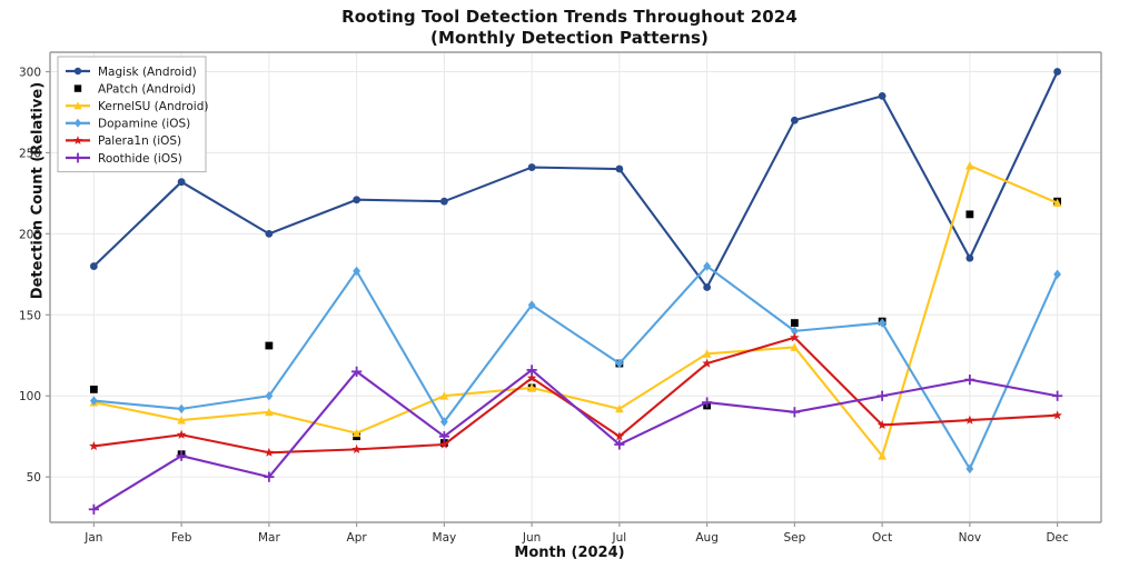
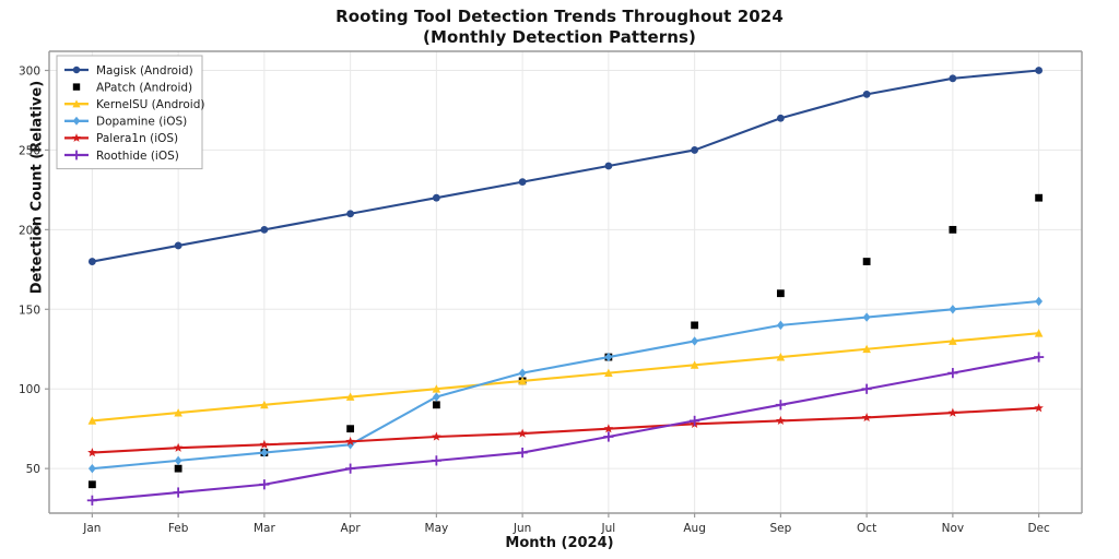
APatch (Android)/Jan: 104 -> 40
KernelSU (Android)/Jan: 96 -> 80
Dopamine (iOS)/Jan: 97 -> 50
Palera1n (iOS)/Jan: 69 -> 60
Magisk (Android)/Feb: 232 -> 190
APatch (Android)/Feb: 64 -> 50
Dopamine (iOS)/Feb: 92 -> 55
Palera1n (iOS)/Feb: 76 -> 63
Roothide (iOS)/Feb: 63 -> 35
APatch (Android)/Mar: 131 -> 60
Dopamine (iOS)/Mar: 100 -> 60
Roothide (iOS)/Mar: 50 -> 40
Magisk (Android)/Apr: 221 -> 210
KernelSU (Android)/Apr: 77 -> 95
Dopamine (iOS)/Apr: 177 -> 65
Roothide (iOS)/Apr: 115 -> 50
APatch (Android)/May: 71 -> 90
Dopamine (iOS)/May: 84 -> 95
Roothide (iOS)/May: 75 -> 55
Magisk (Android)/Jun: 241 -> 230
Dopamine (iOS)/Jun: 156 -> 110
Palera1n (iOS)/Jun: 111 -> 72
Roothide (iOS)/Jun: 116 -> 60
KernelSU (Android)/Jul: 92 -> 110
Magisk (Android)/Aug: 167 -> 250
APatch (Android)/Aug: 94 -> 140
KernelSU (Android)/Aug: 126 -> 115
Dopamine (iOS)/Aug: 180 -> 130
Palera1n (iOS)/Aug: 120 -> 78
Roothide (iOS)/Aug: 96 -> 80
APatch (Android)/Sep: 145 -> 160
KernelSU (Android)/Sep: 130 -> 120
Palera1n (iOS)/Sep: 136 -> 80
APatch (Android)/Oct: 146 -> 180
KernelSU (Android)/Oct: 63 -> 125
Magisk (Android)/Nov: 185 -> 295
APatch (Android)/Nov: 212 -> 200
KernelSU (Android)/Nov: 242 -> 130
Dopamine (iOS)/Nov: 55 -> 150
KernelSU (Android)/Dec: 219 -> 135
Dopamine (iOS)/Dec: 175 -> 155
Roothide (iOS)/Dec: 100 -> 120
